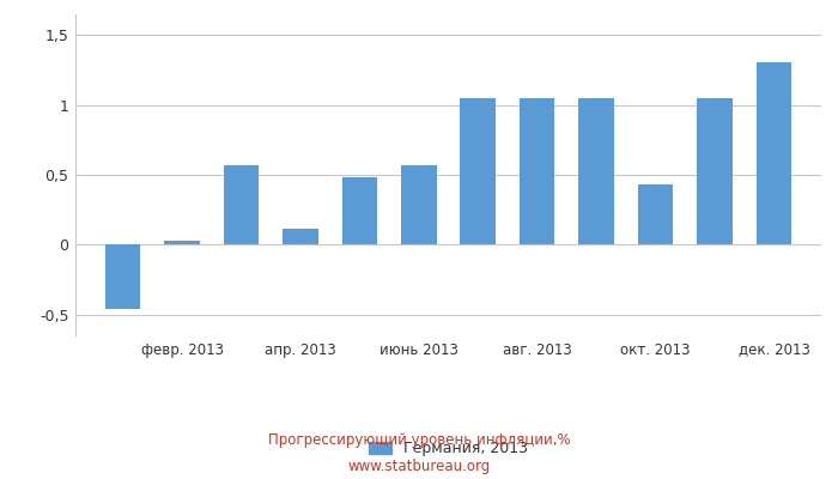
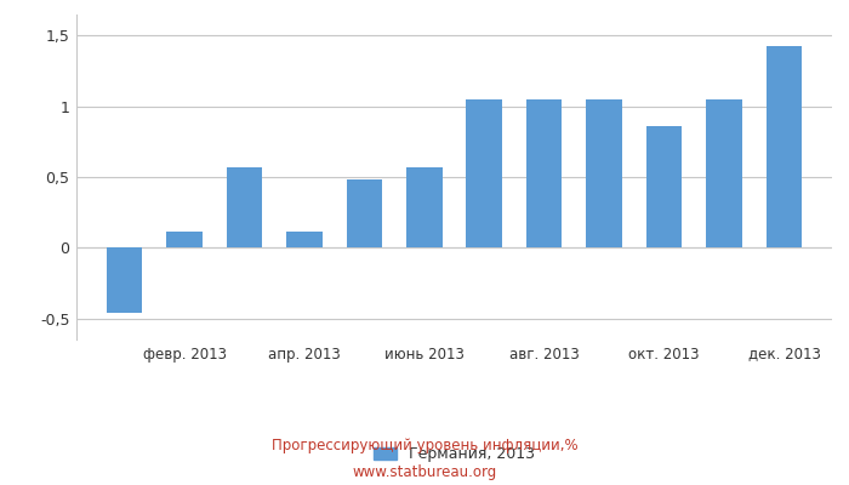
февр. 2013: 0,03 -> 0,11
окт. 2013: 0,43 -> 0,86
дек. 2013: 1,31 -> 1,43
